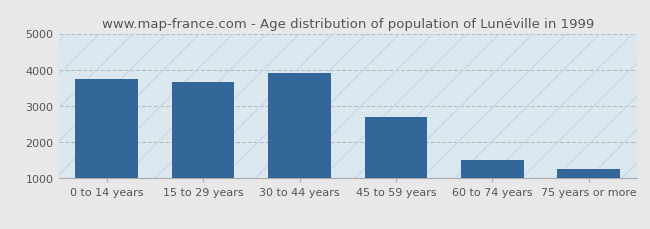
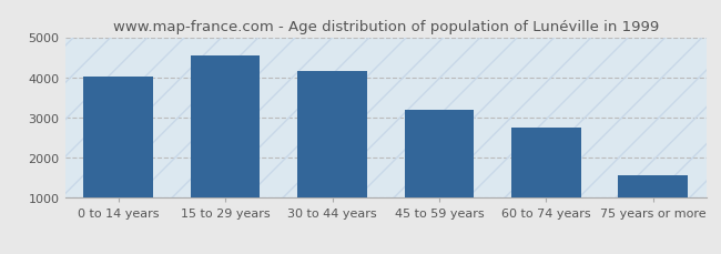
0 to 14 years: 3750 -> 4020
15 to 29 years: 3650 -> 4550
30 to 44 years: 3900 -> 4150
45 to 59 years: 2700 -> 3200
60 to 74 years: 1500 -> 2760
75 years or more: 1250 -> 1560
